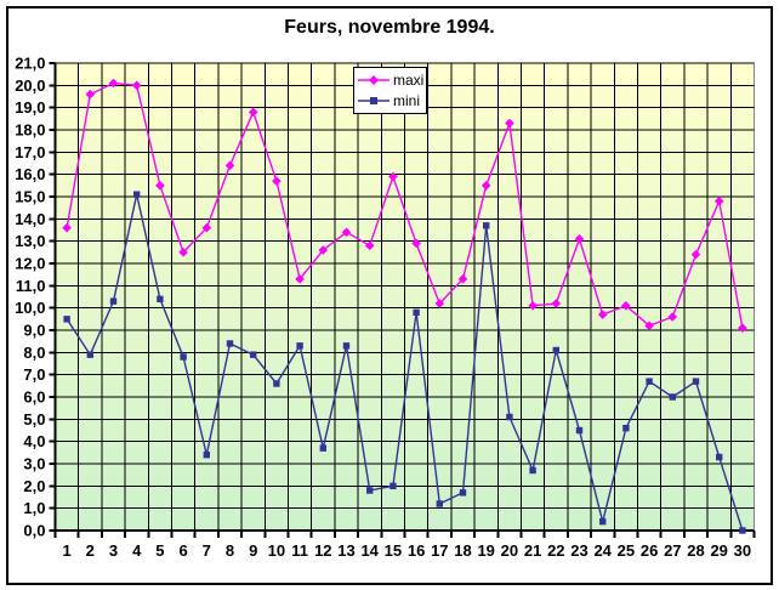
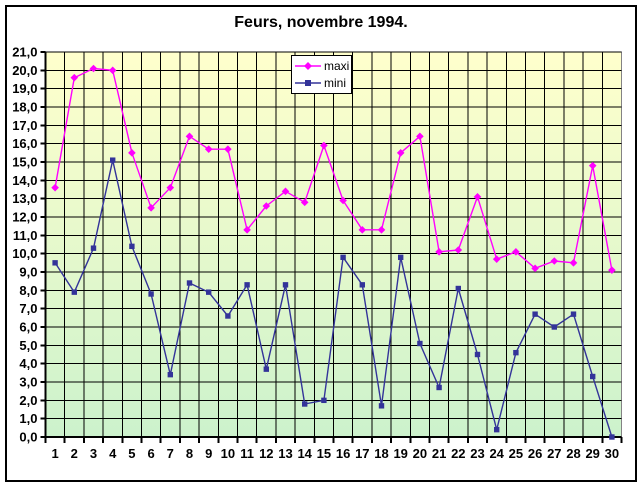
maxi/9: 18,8 -> 15,7
maxi/17: 10,2 -> 11,3
mini/17: 1,2 -> 8,3
mini/19: 13,7 -> 9,8
maxi/20: 18,3 -> 16,4
maxi/28: 12,4 -> 9,5
